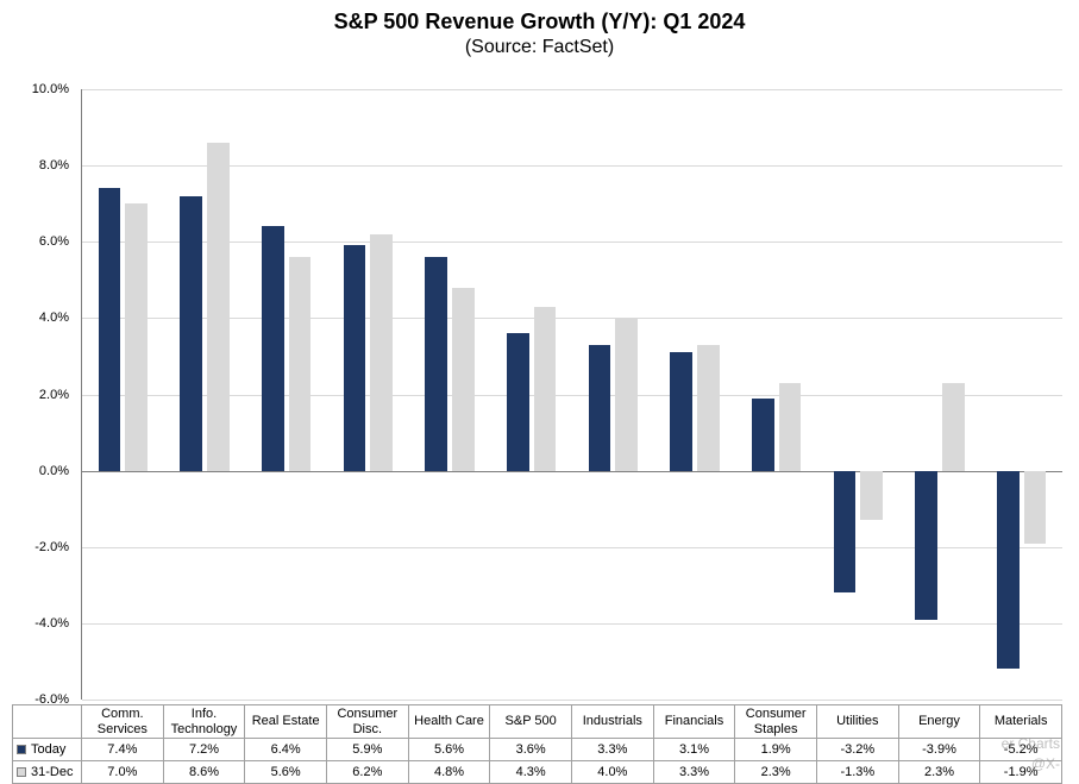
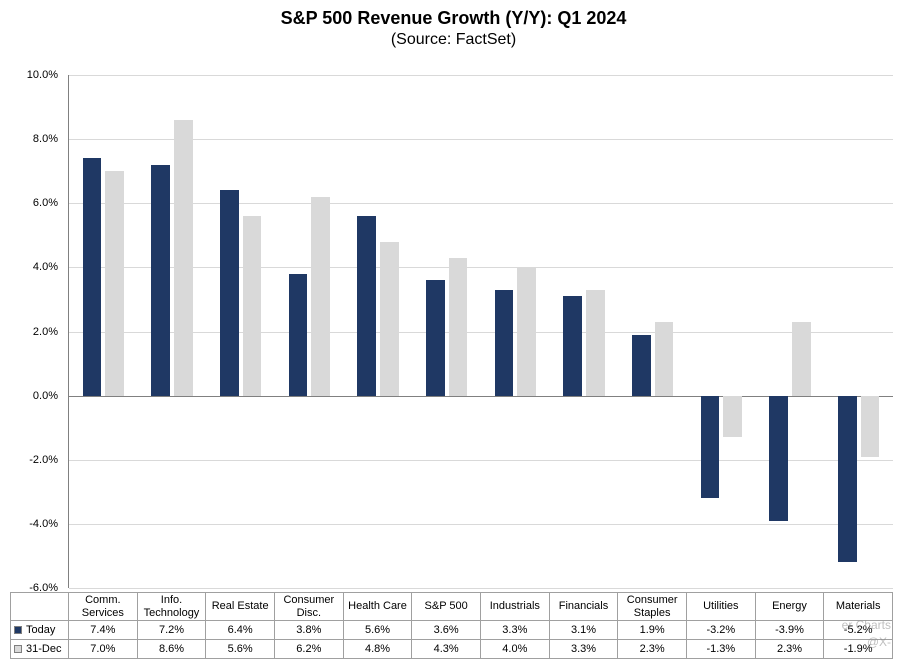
Today/Consumer Disc.: 5.9% -> 3.8%
